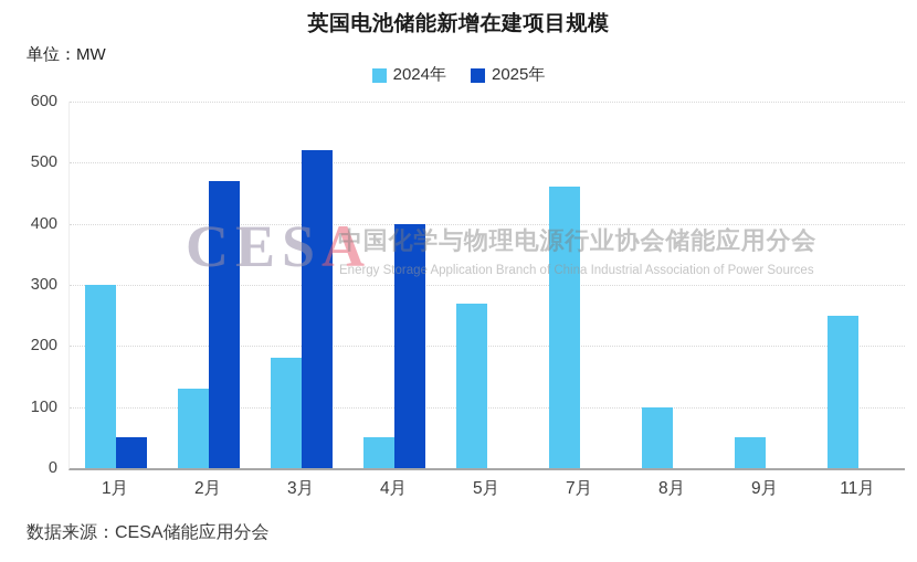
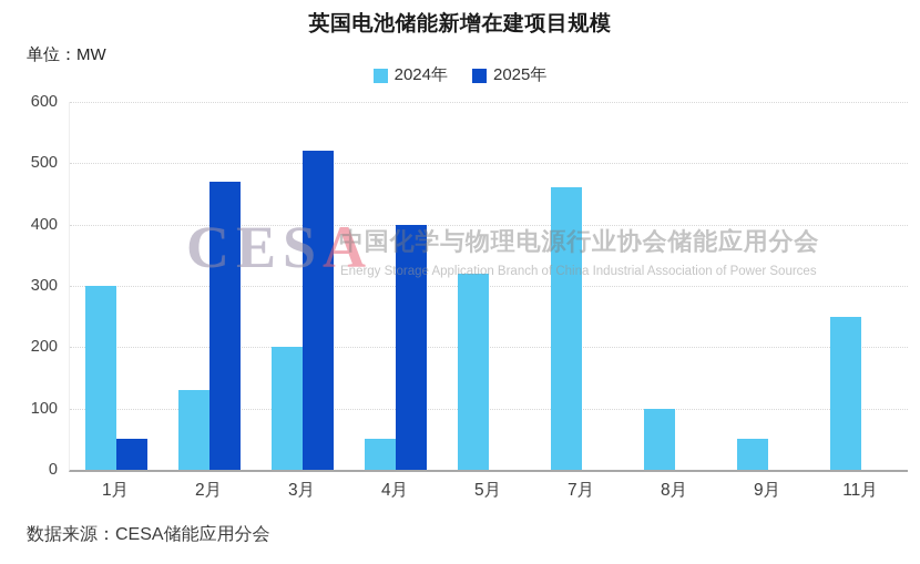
2024年/3月: 180 -> 200
2024年/5月: 270 -> 320
